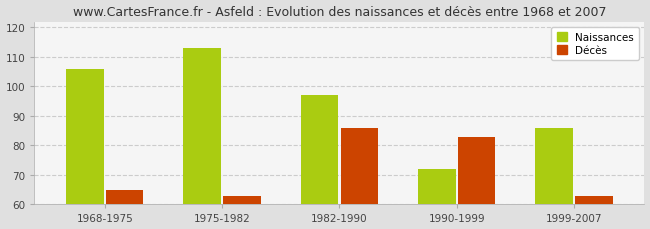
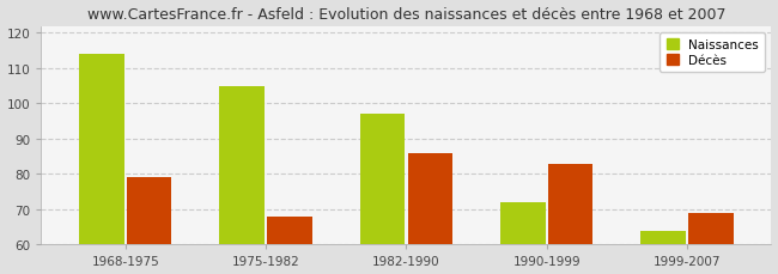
Naissances/1968-1975: 106 -> 114
Décès/1968-1975: 65 -> 79
Naissances/1975-1982: 113 -> 105
Décès/1975-1982: 63 -> 68
Naissances/1999-2007: 86 -> 64
Décès/1999-2007: 63 -> 69
